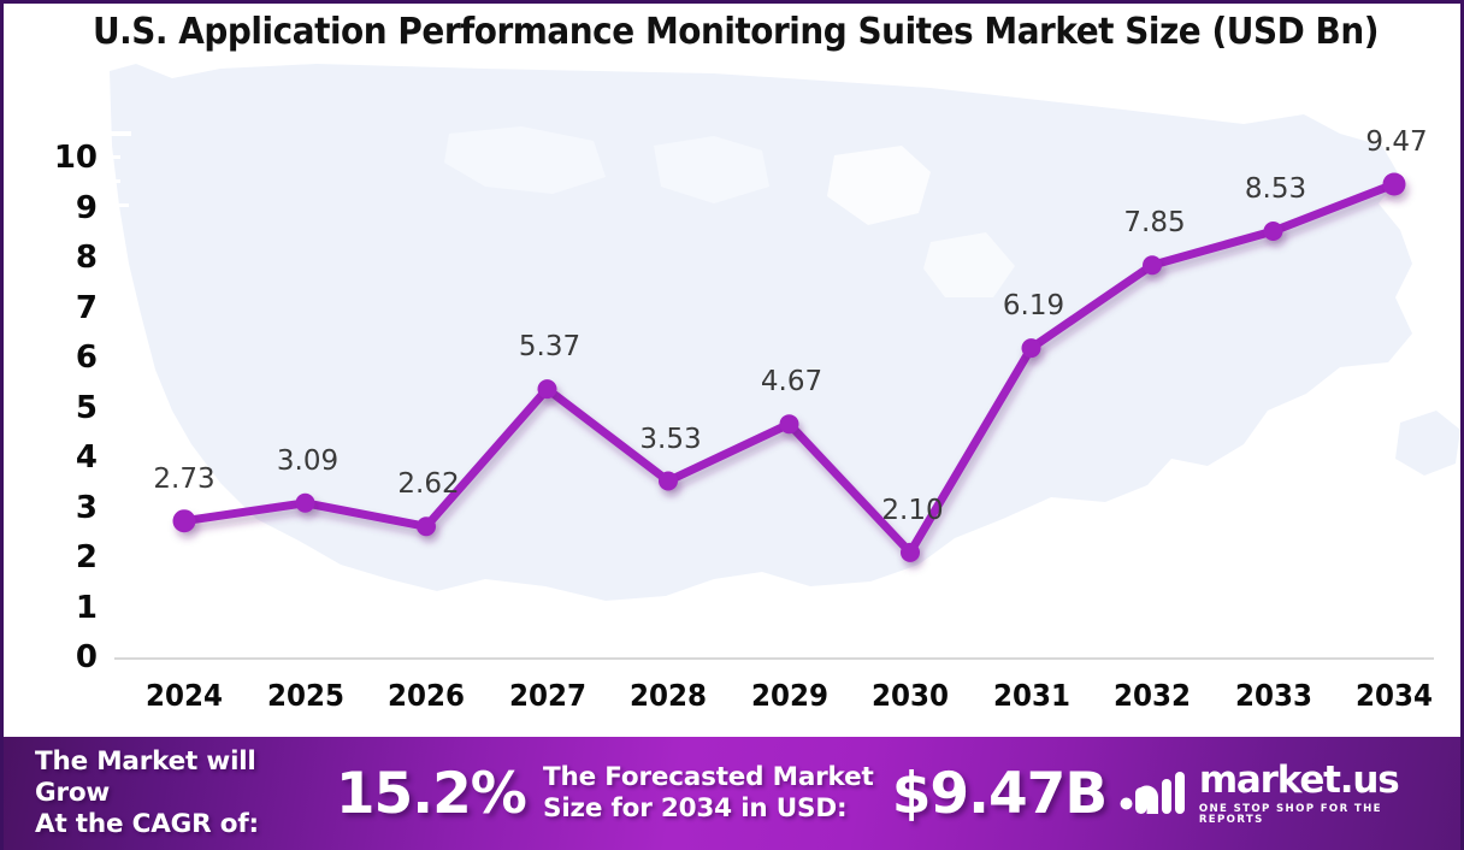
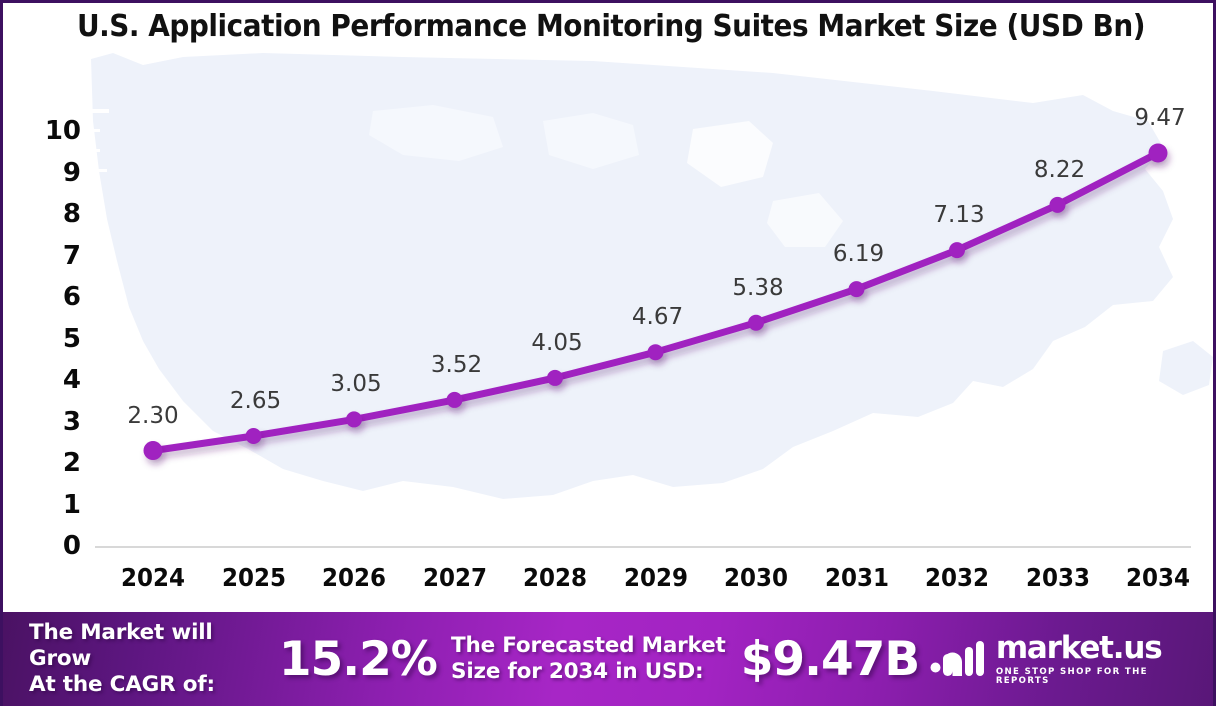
2024: 2.73 -> 2.30
2025: 3.09 -> 2.65
2026: 2.62 -> 3.05
2027: 5.37 -> 3.52
2028: 3.53 -> 4.05
2030: 2.10 -> 5.38
2032: 7.85 -> 7.13
2033: 8.53 -> 8.22
